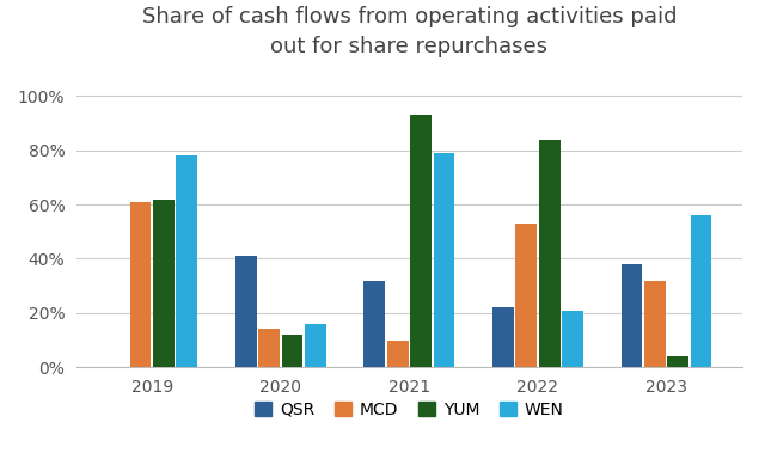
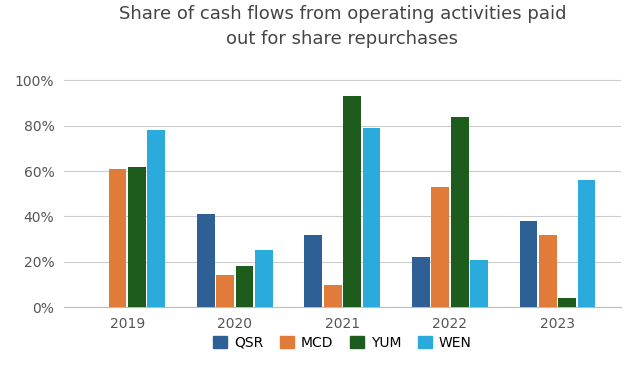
YUM/2020: 12% -> 18%
WEN/2020: 16% -> 25%
